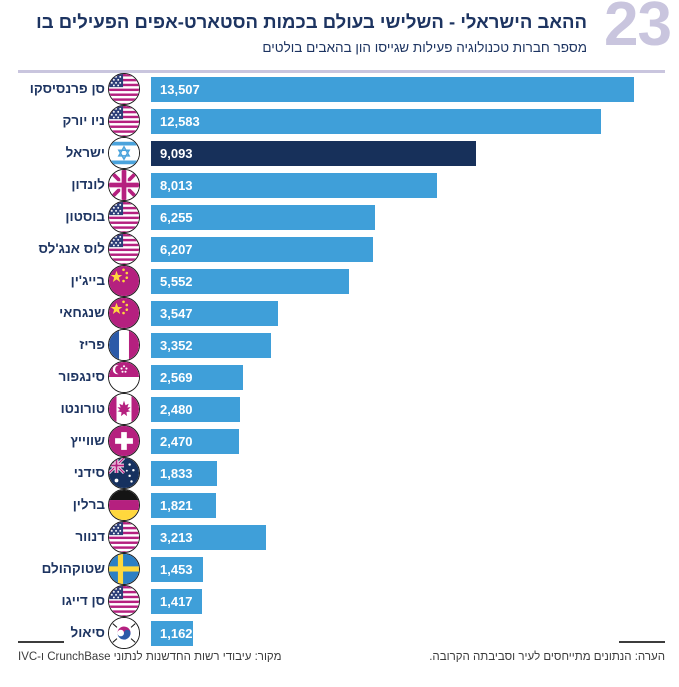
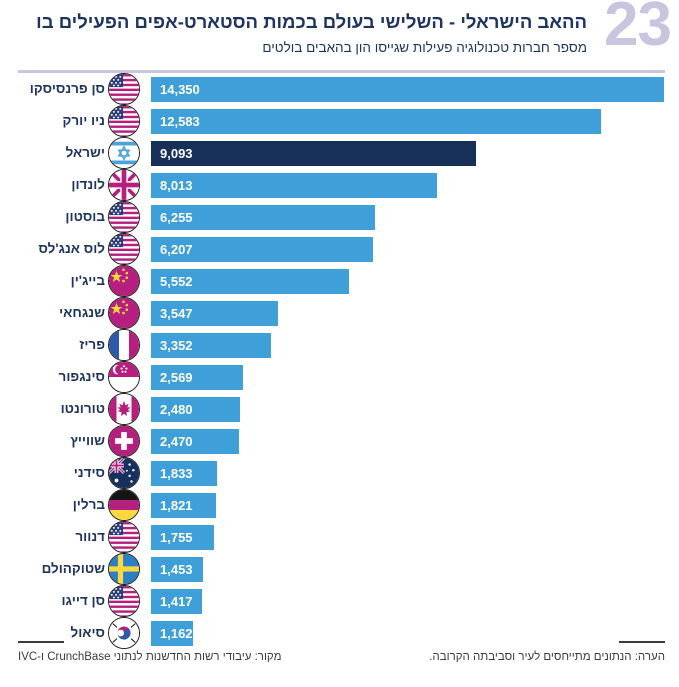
סן פרנסיסקו: 13,507 -> 14,350
דנוור: 3,213 -> 1,755
